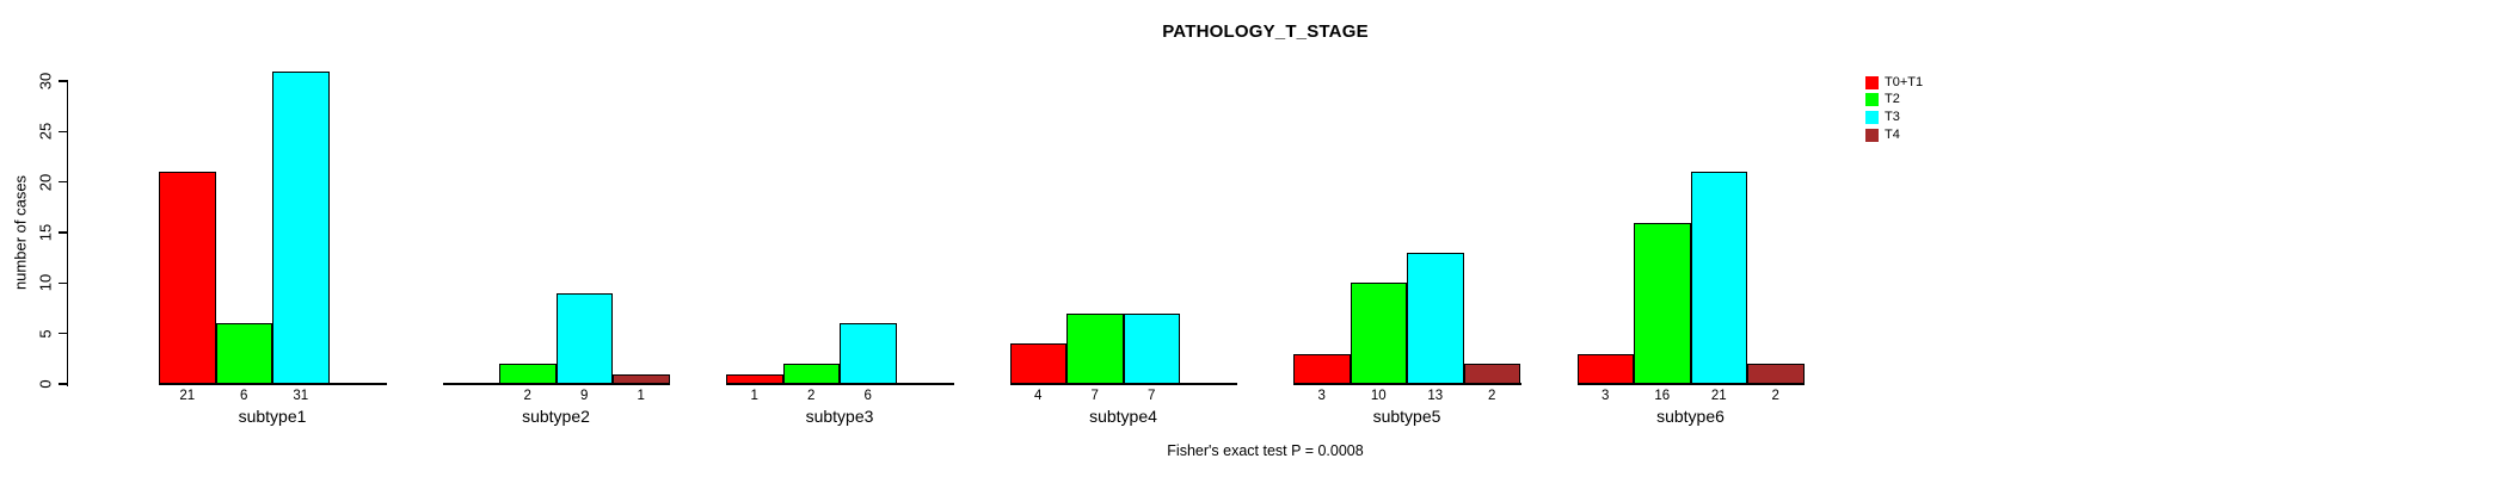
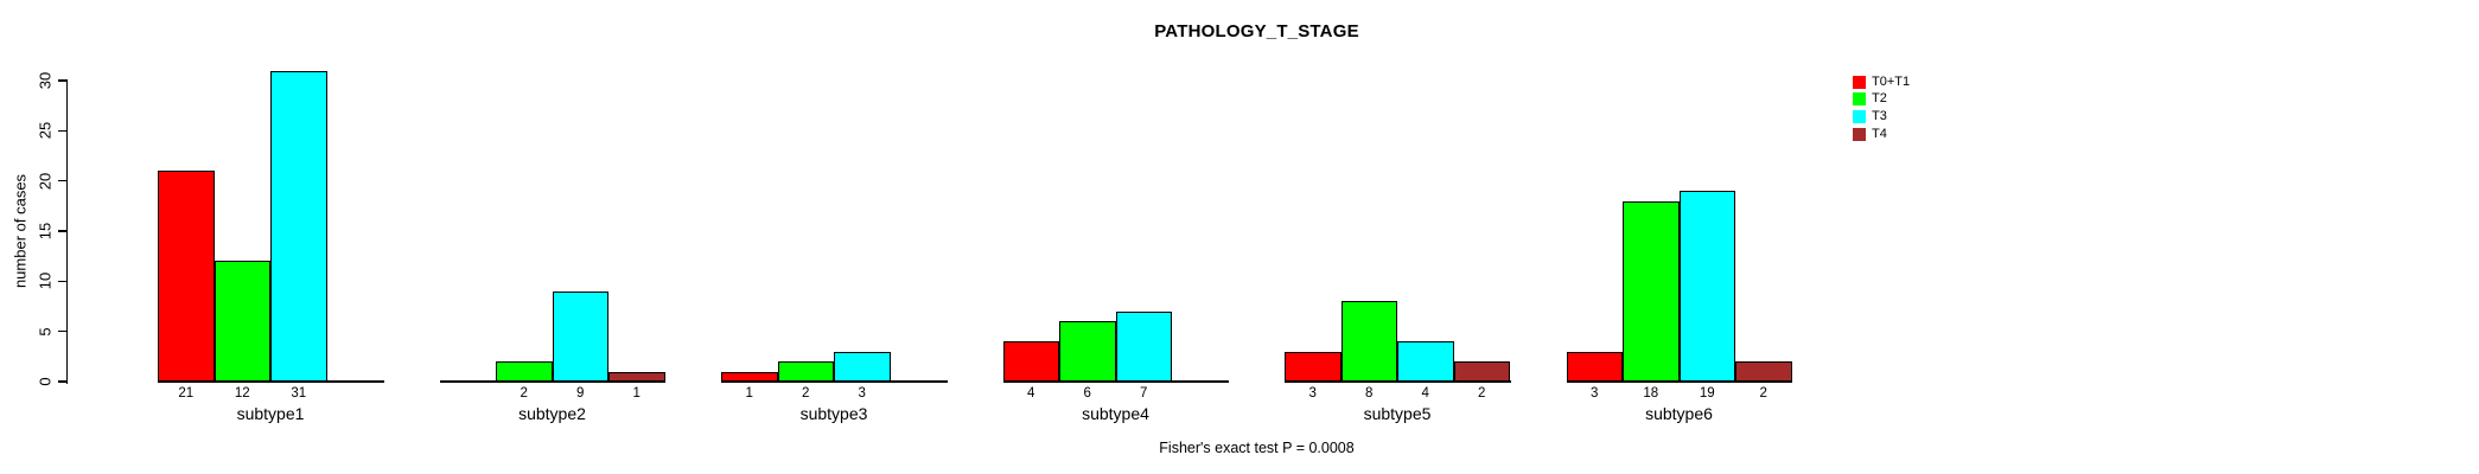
T2/subtype1: 6 -> 12
T3/subtype3: 6 -> 3
T2/subtype4: 7 -> 6
T2/subtype5: 10 -> 8
T3/subtype5: 13 -> 4
T2/subtype6: 16 -> 18
T3/subtype6: 21 -> 19
